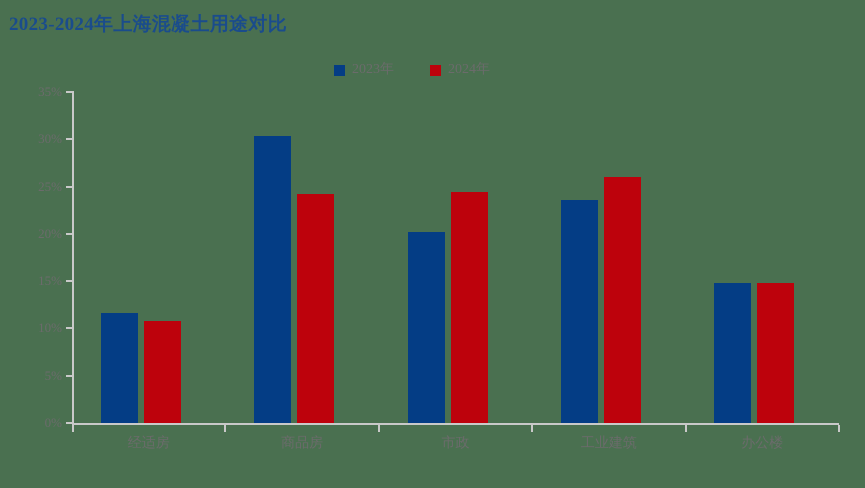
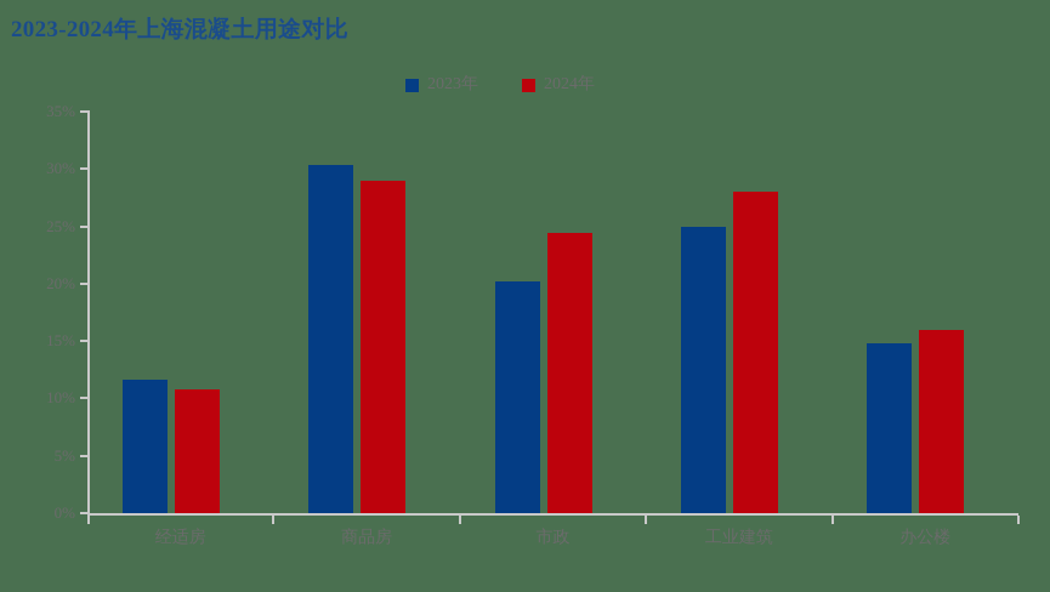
2024年/商品房: 24% -> 29%
2023年/工业建筑: 24% -> 25%
2024年/工业建筑: 26% -> 28%
2024年/办公楼: 15% -> 16%
